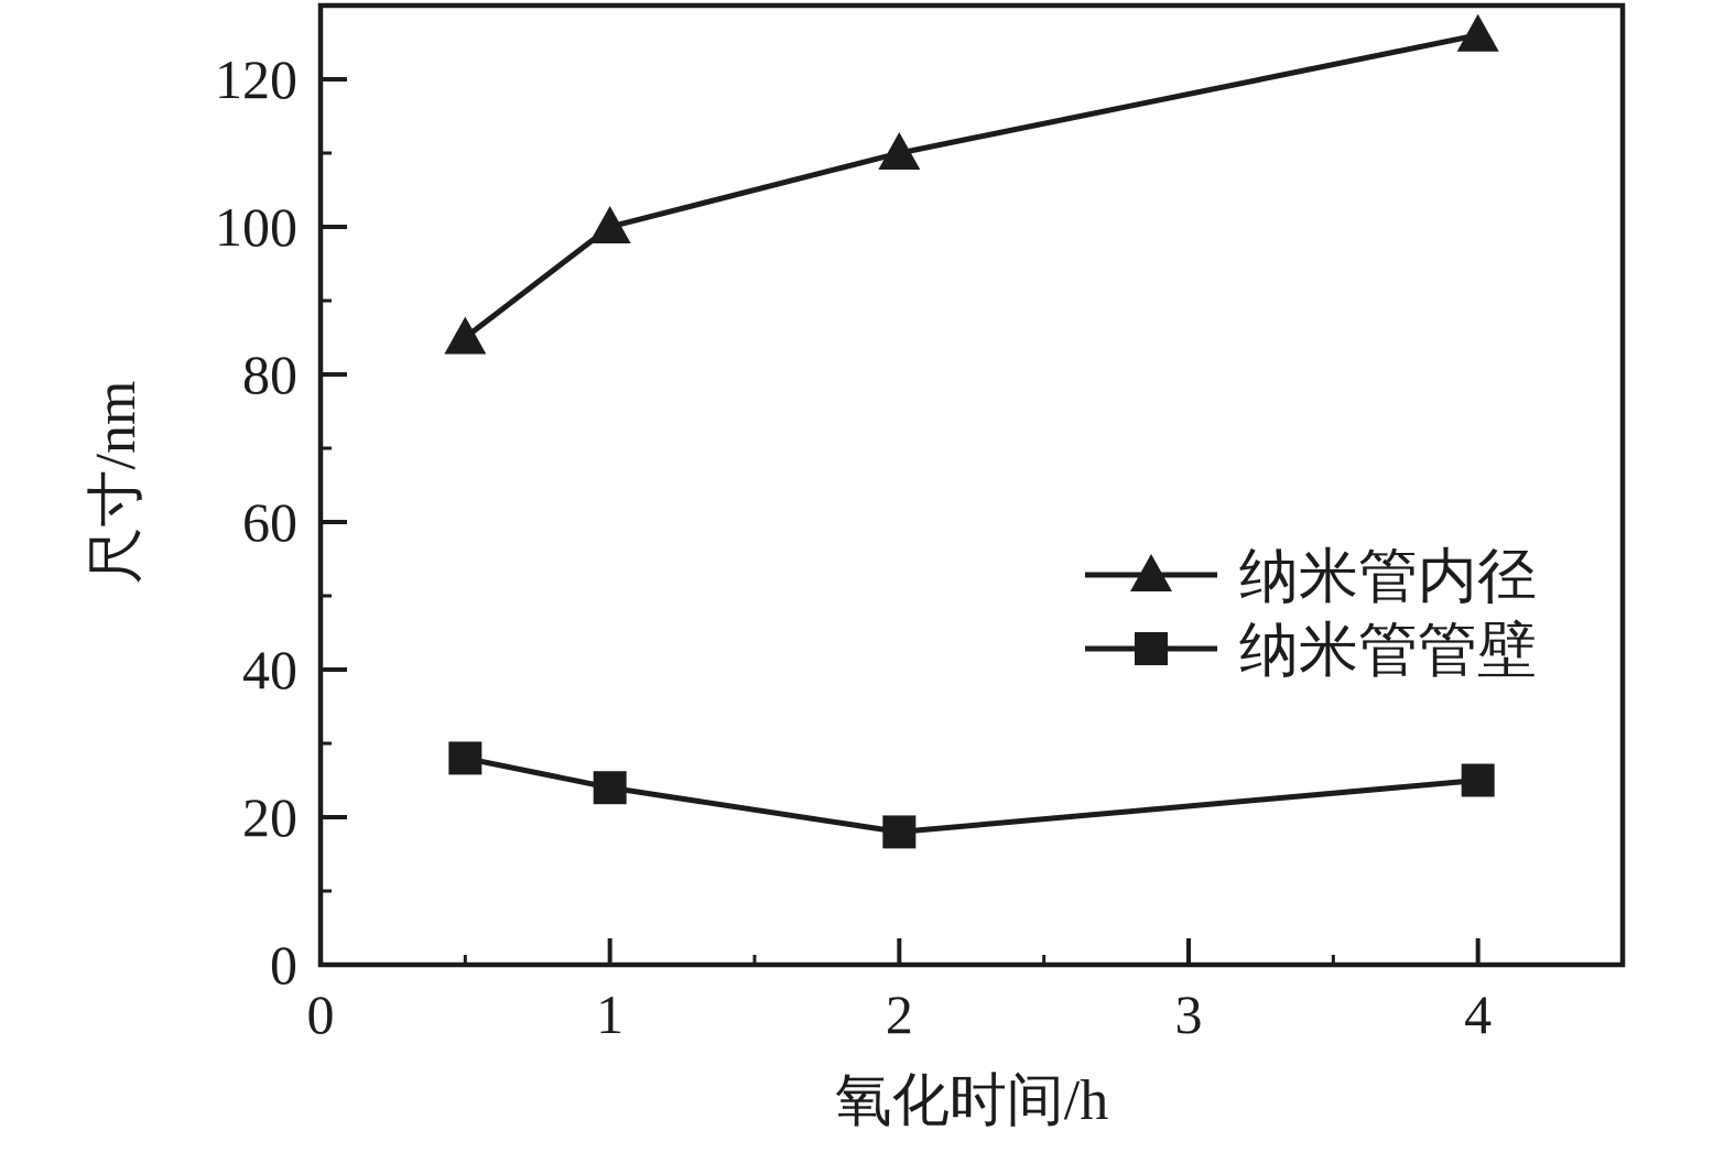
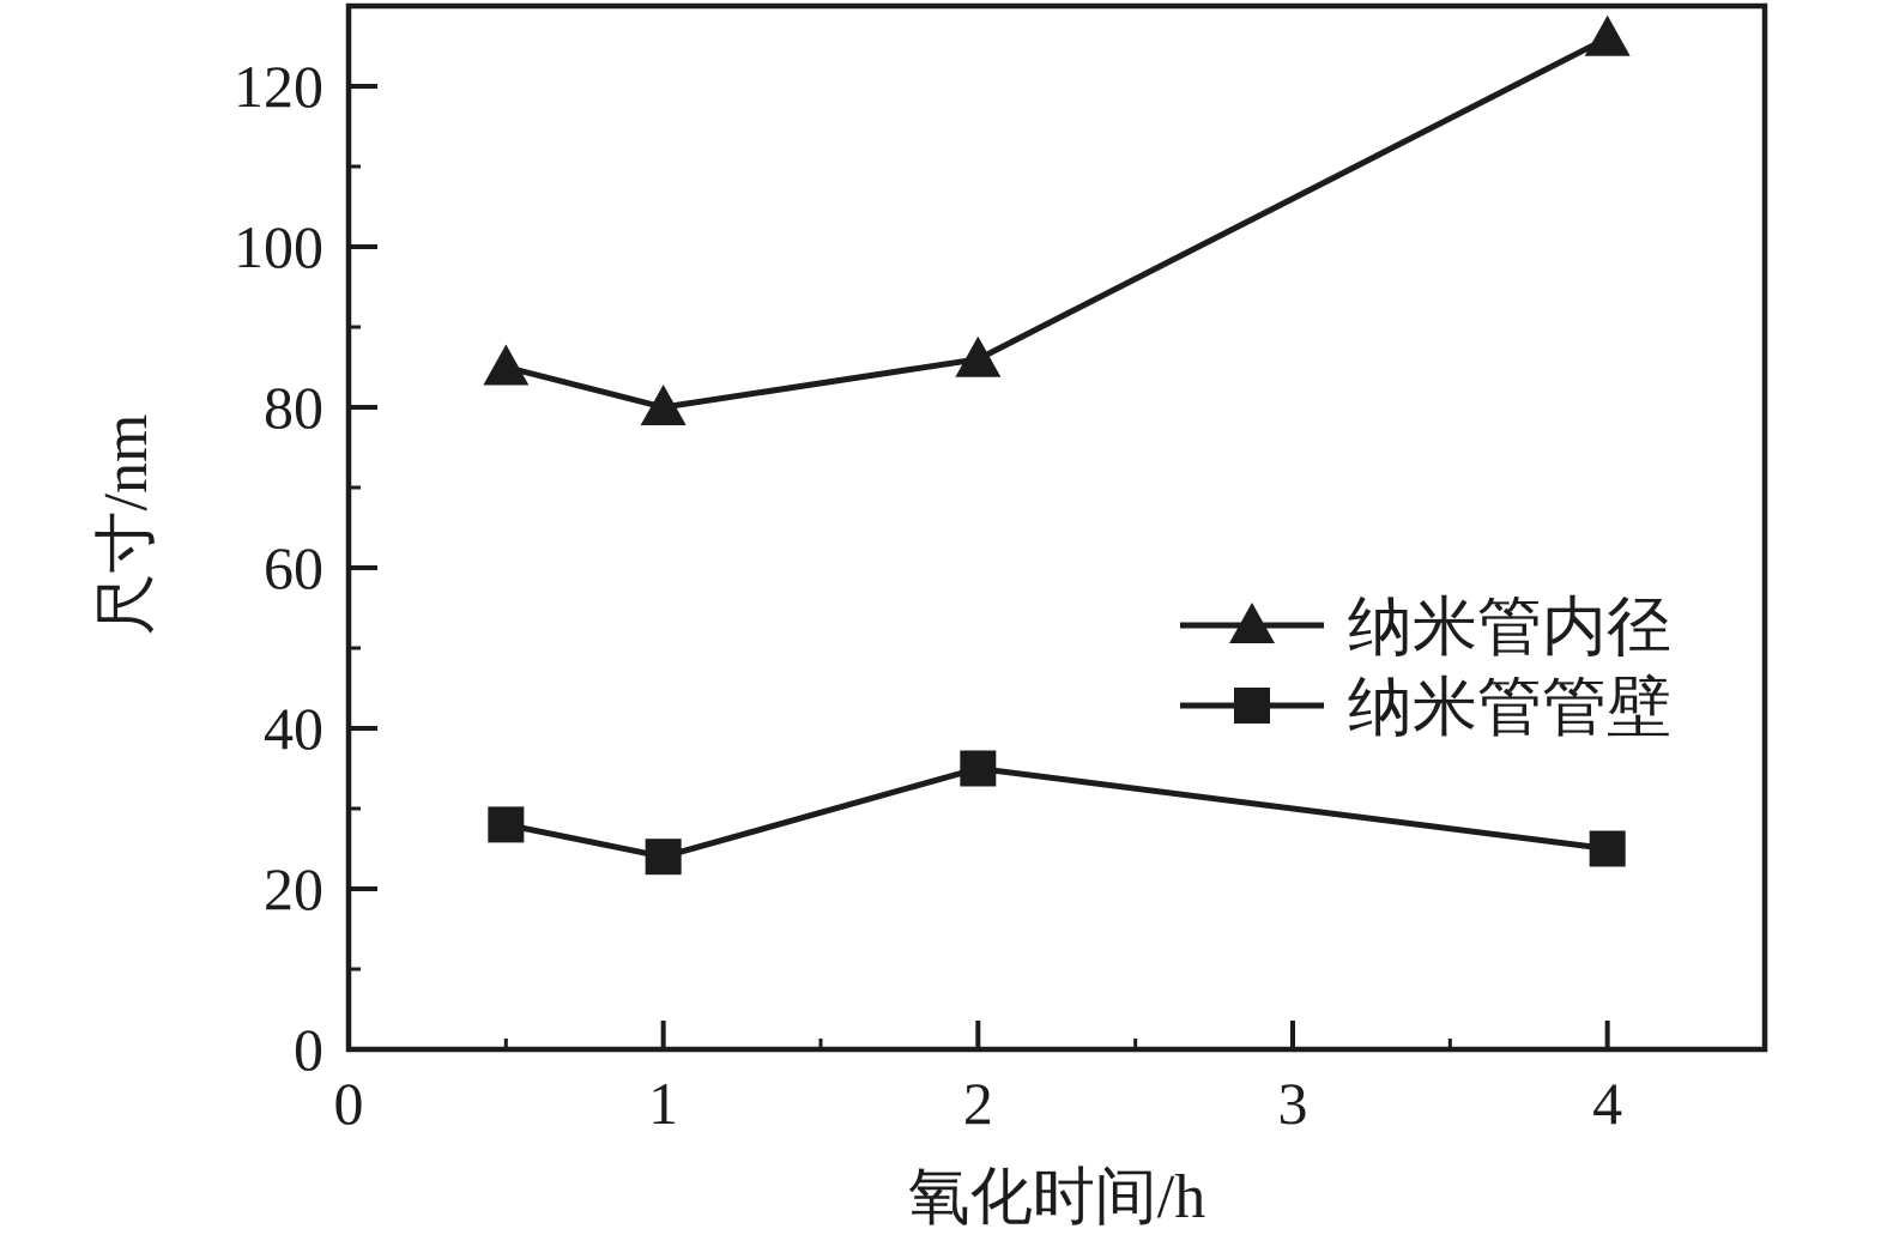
纳米管内径/1: 100 -> 80
纳米管内径/2: 110 -> 86
纳米管管壁/2: 18 -> 35
